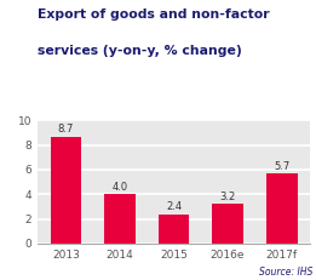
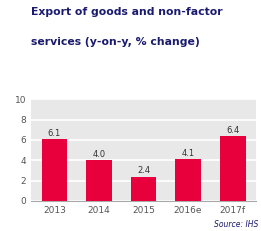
2013: 8.7 -> 6.1
2016e: 3.2 -> 4.1
2017f: 5.7 -> 6.4
